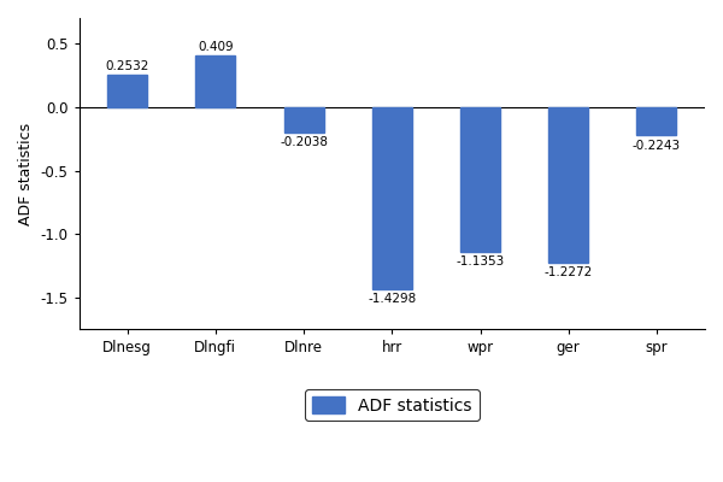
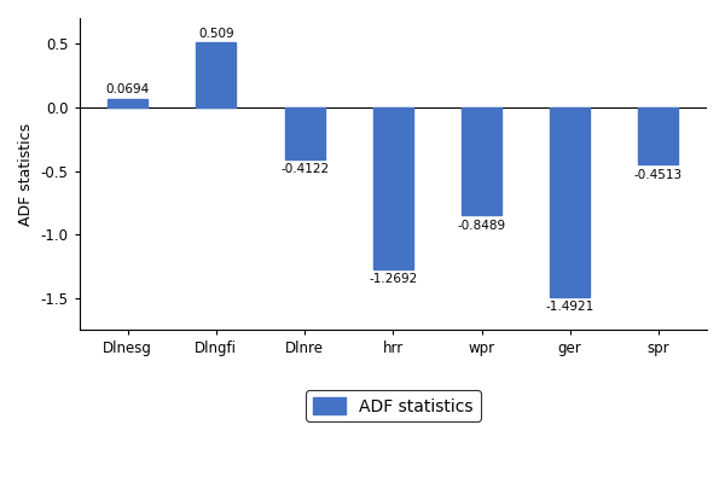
Dlnesg: 0.2532 -> 0.0694
Dlngfi: 0.409 -> 0.509
Dlnre: -0.2038 -> -0.4122
hrr: -1.4298 -> -1.2692
wpr: -1.1353 -> -0.8489
ger: -1.2272 -> -1.4921
spr: -0.2243 -> -0.4513
